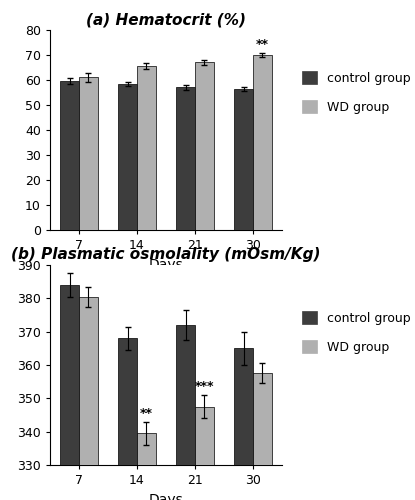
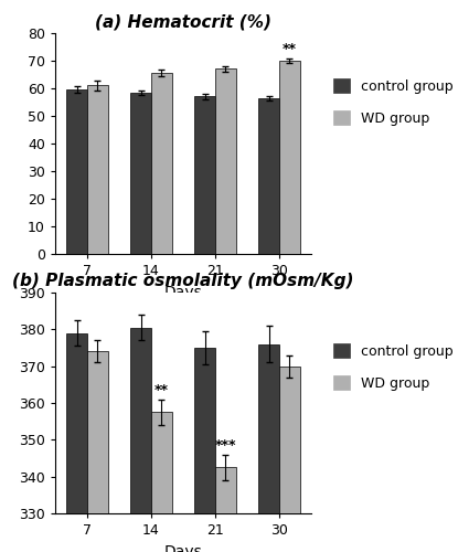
(b) Plasmatic osmolality (mOsm/Kg)/control group/7: 384.0 -> 379.0
(b) Plasmatic osmolality (mOsm/Kg)/WD group/7: 380.5 -> 374.0
(b) Plasmatic osmolality (mOsm/Kg)/control group/14: 368.0 -> 380.5
(b) Plasmatic osmolality (mOsm/Kg)/WD group/14: 339.5 -> 357.5
(b) Plasmatic osmolality (mOsm/Kg)/control group/21: 372.0 -> 375.0
(b) Plasmatic osmolality (mOsm/Kg)/WD group/21: 347.5 -> 342.5
(b) Plasmatic osmolality (mOsm/Kg)/control group/30: 365.0 -> 376.0
(b) Plasmatic osmolality (mOsm/Kg)/WD group/30: 357.5 -> 370.0
